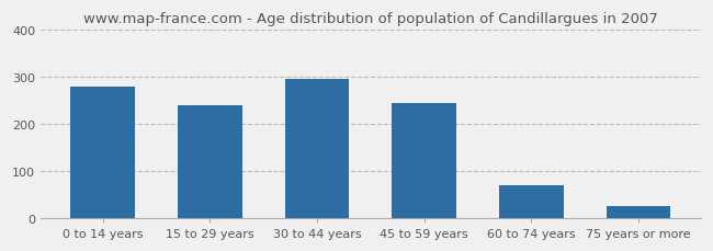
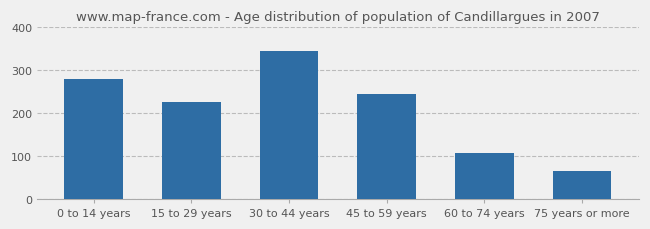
15 to 29 years: 240 -> 225
30 to 44 years: 295 -> 345
60 to 74 years: 70 -> 107
75 years or more: 25 -> 66
